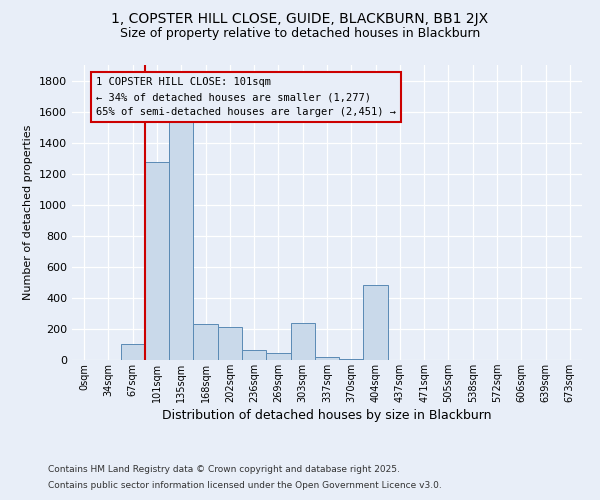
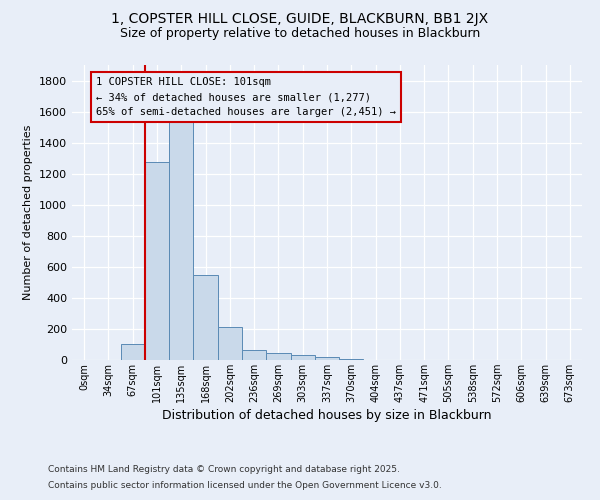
168sqm: 230 -> 550
303sqm: 240 -> 30
404sqm: 480 -> 0
